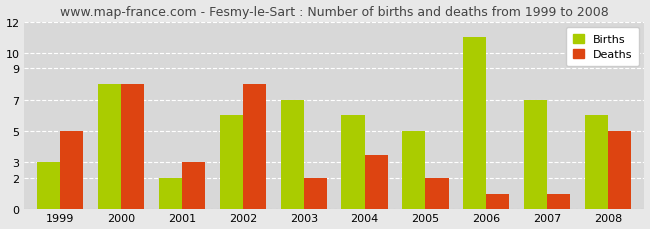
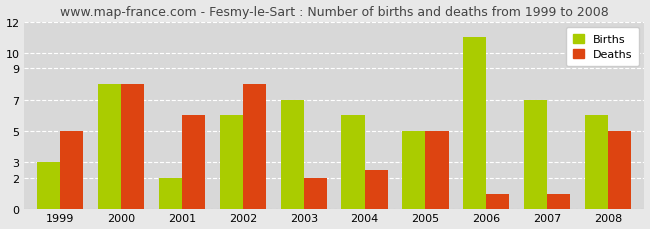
Deaths/2001: 3.0 -> 6.0
Deaths/2004: 3.5 -> 2.5
Deaths/2005: 2.0 -> 5.0
